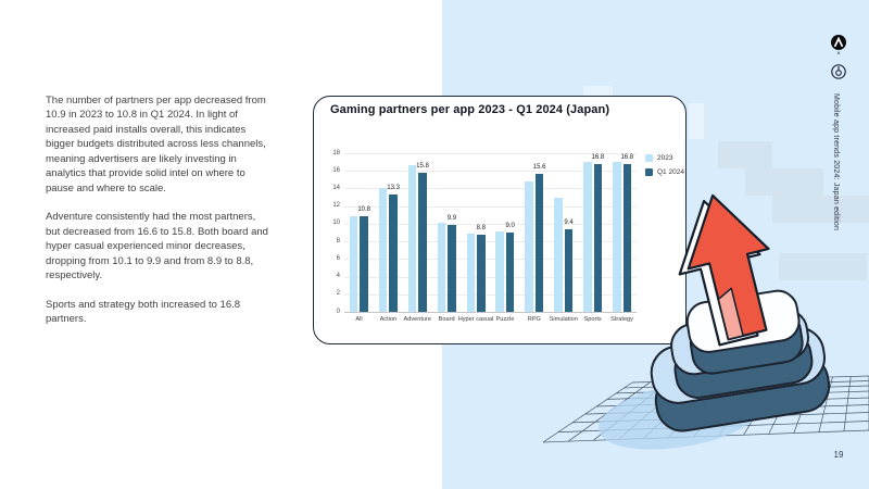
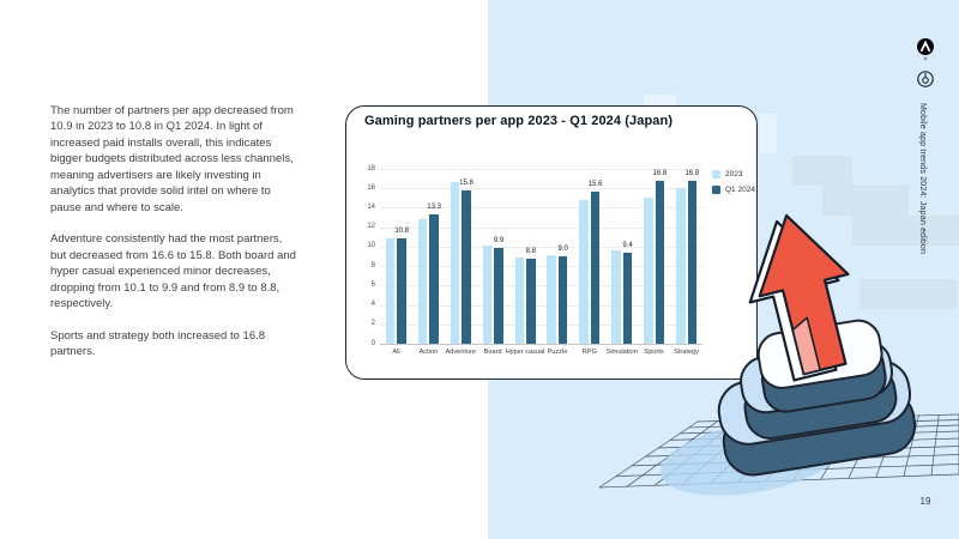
2023/Action: 14 -> 13
2023/Simulation: 13 -> 10
2023/Sports: 17 -> 15
2023/Strategy: 17 -> 16
